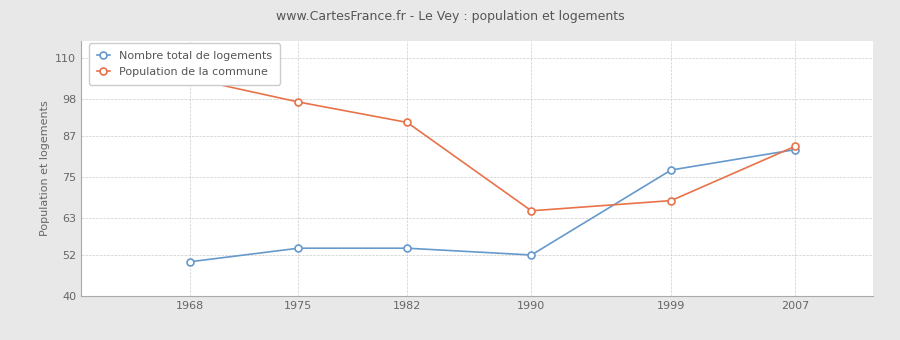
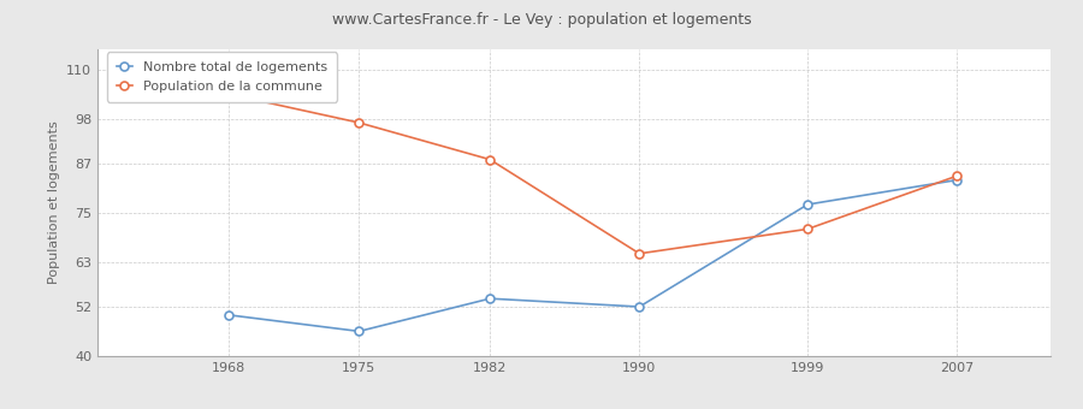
Nombre total de logements/1975: 54 -> 46
Population de la commune/1982: 91 -> 88
Population de la commune/1999: 68 -> 71
